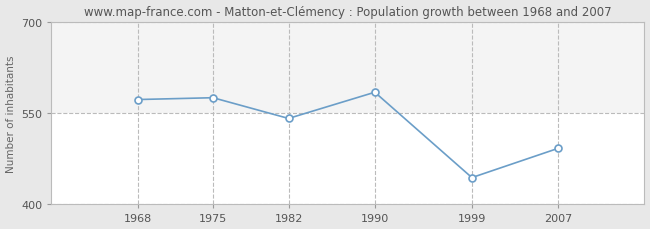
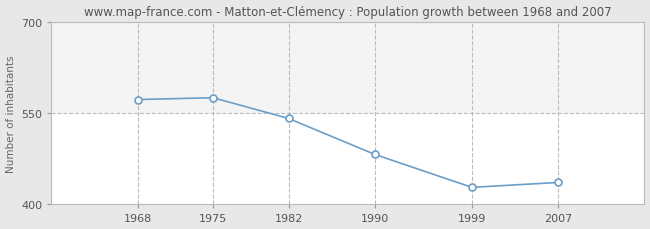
1990: 584 -> 482
1999: 444 -> 428
2007: 492 -> 436
